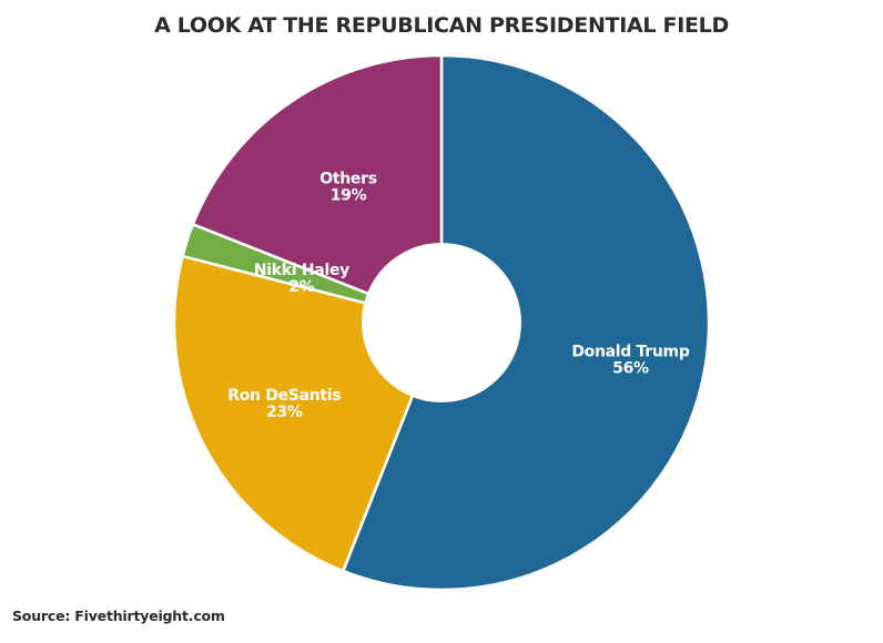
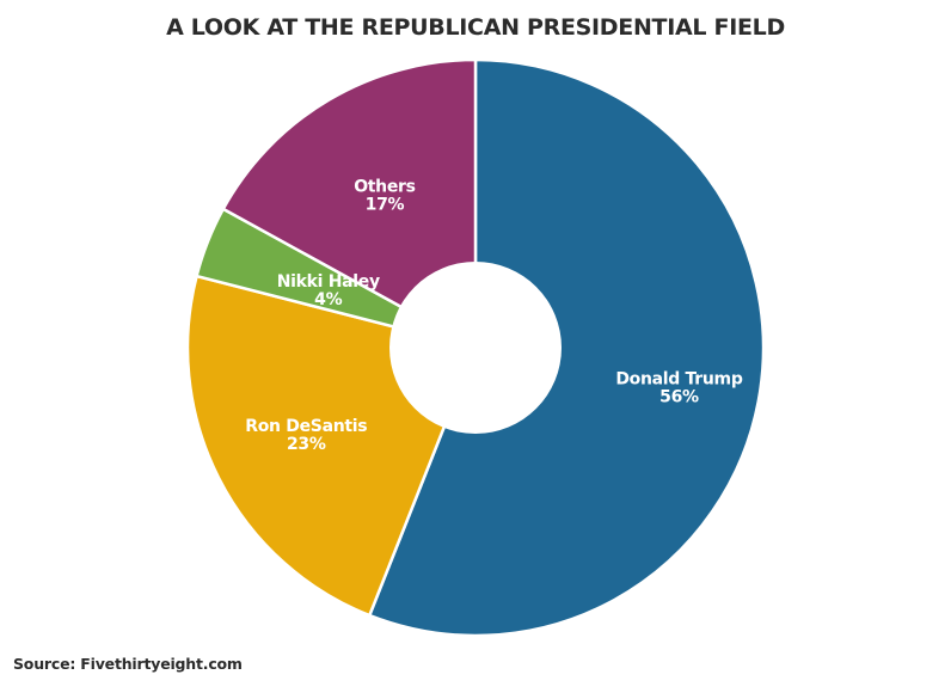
Nikki Haley: 2% -> 4%
Others: 19% -> 17%
